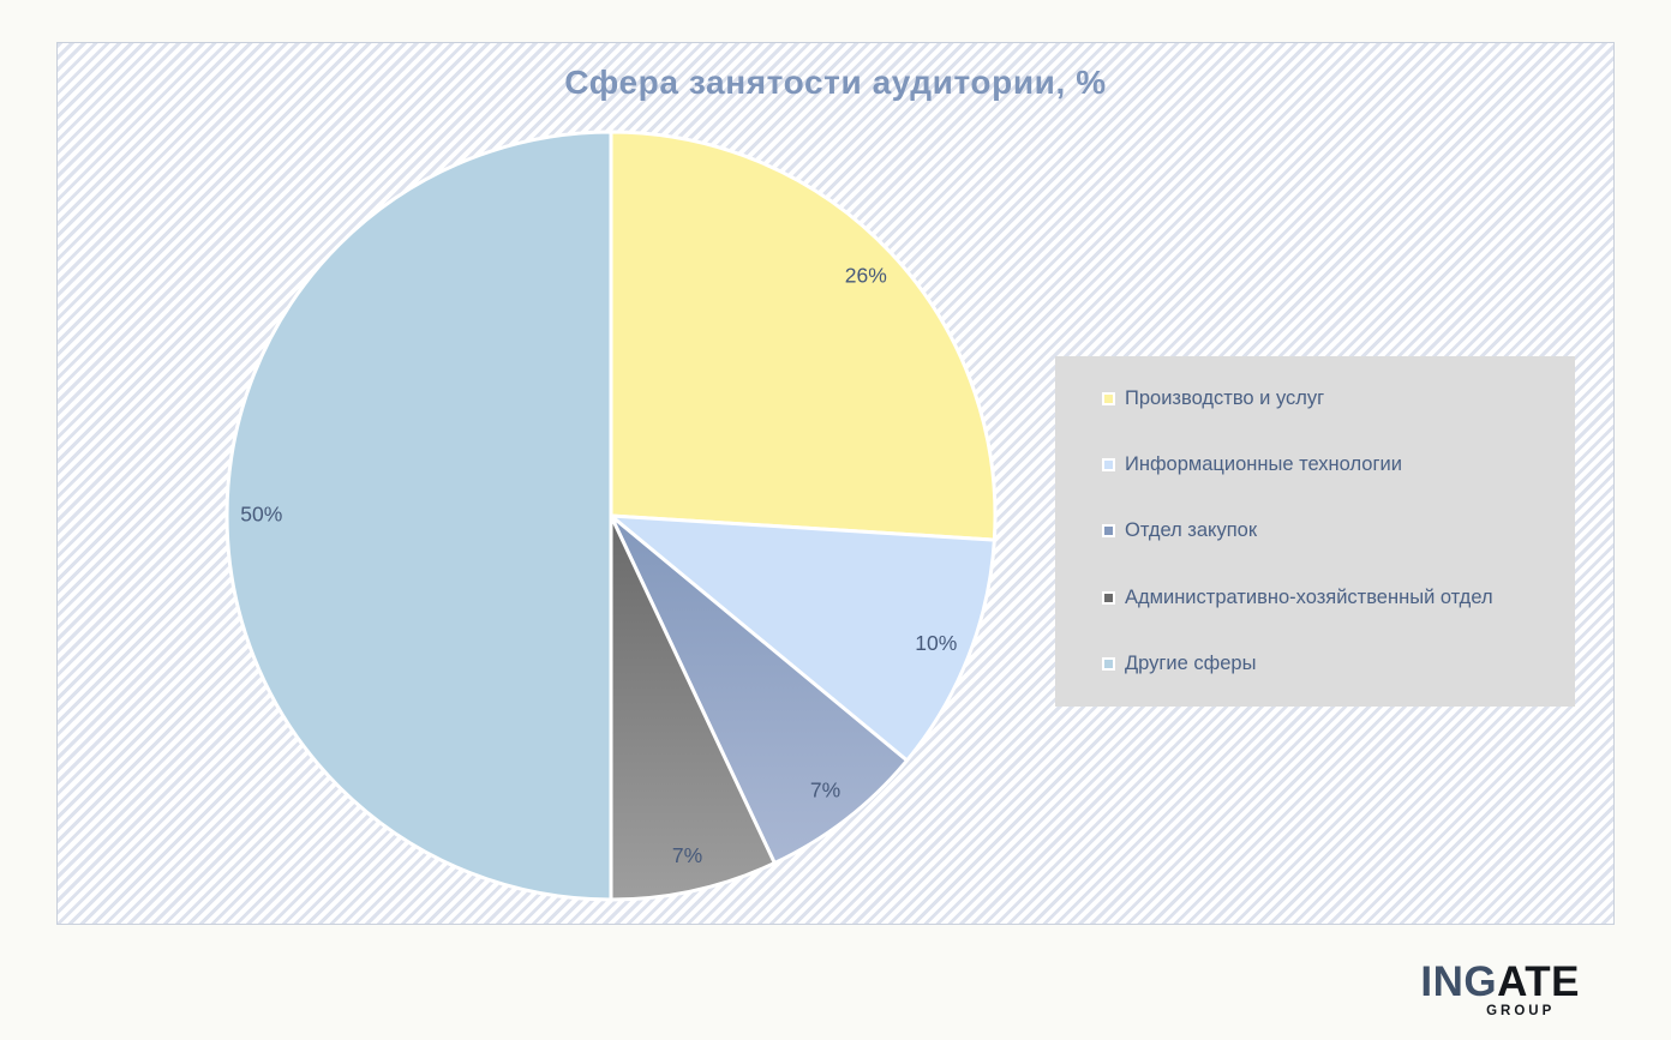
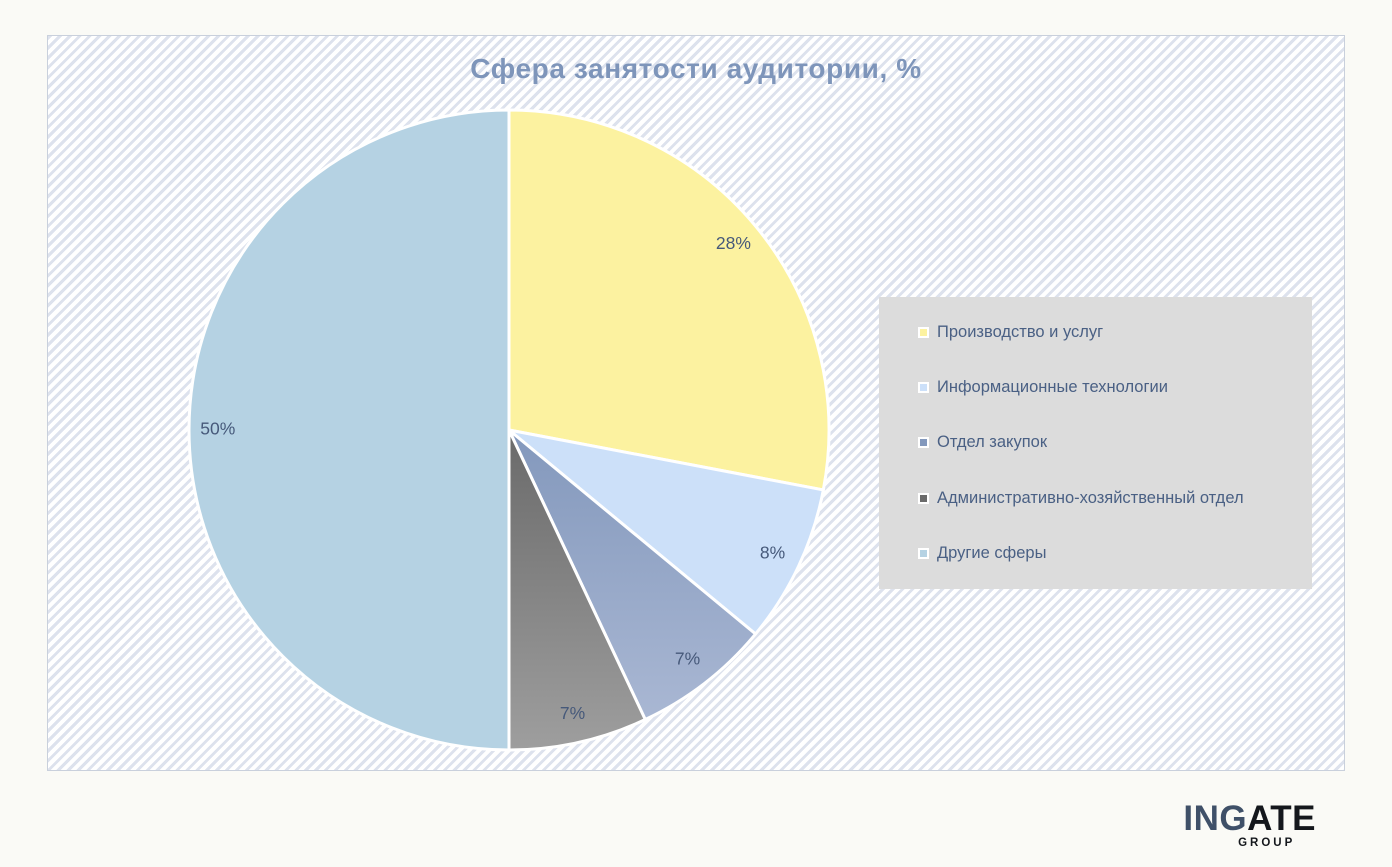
Производство и услуг: 26% -> 28%
Информационные технологии: 10% -> 8%
